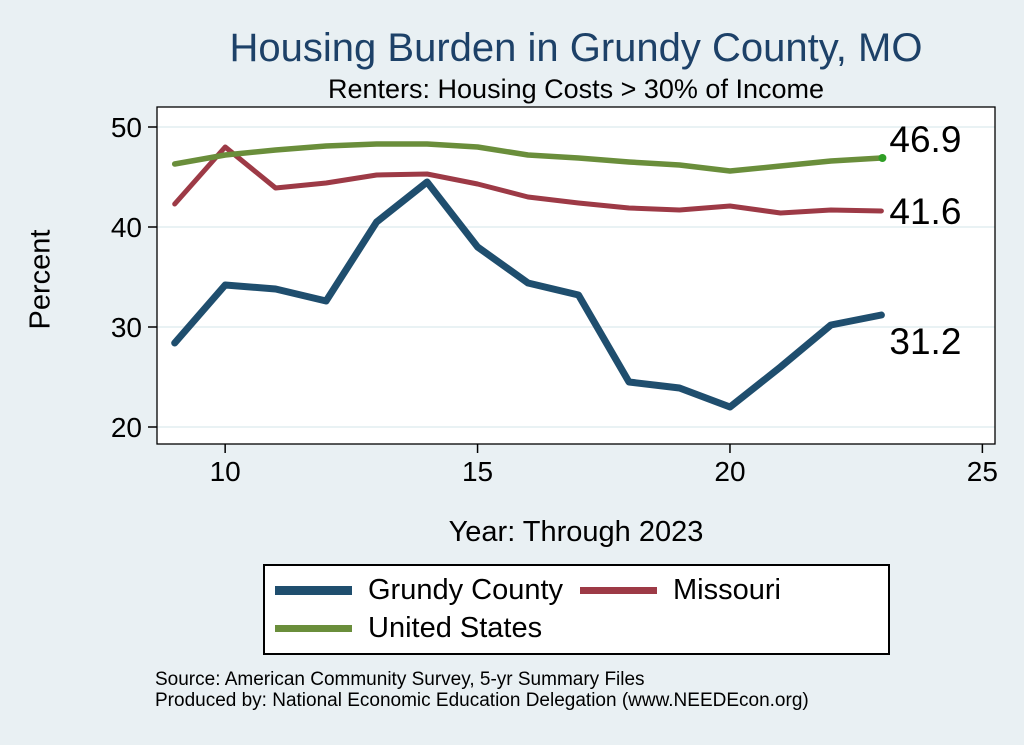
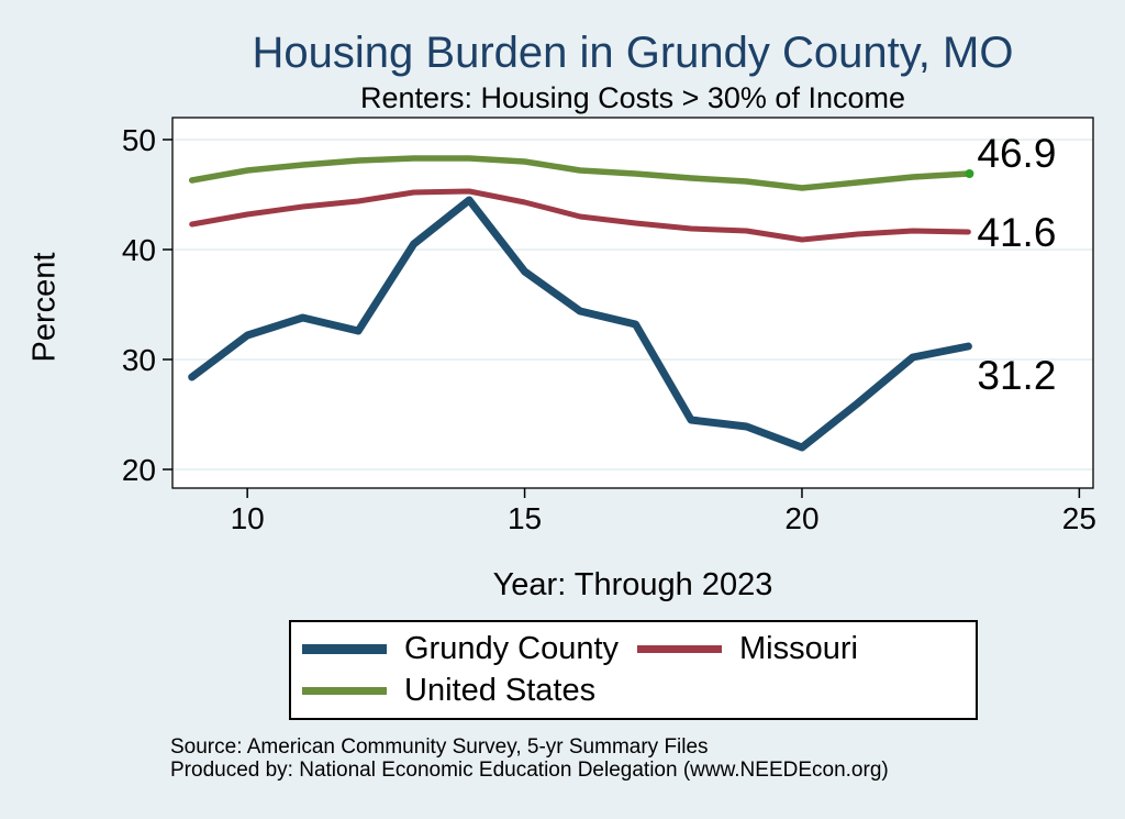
Grundy County/10: 34.2 -> 32.2
Missouri/10: 48.0 -> 43.2
Missouri/20: 42.1 -> 40.9
